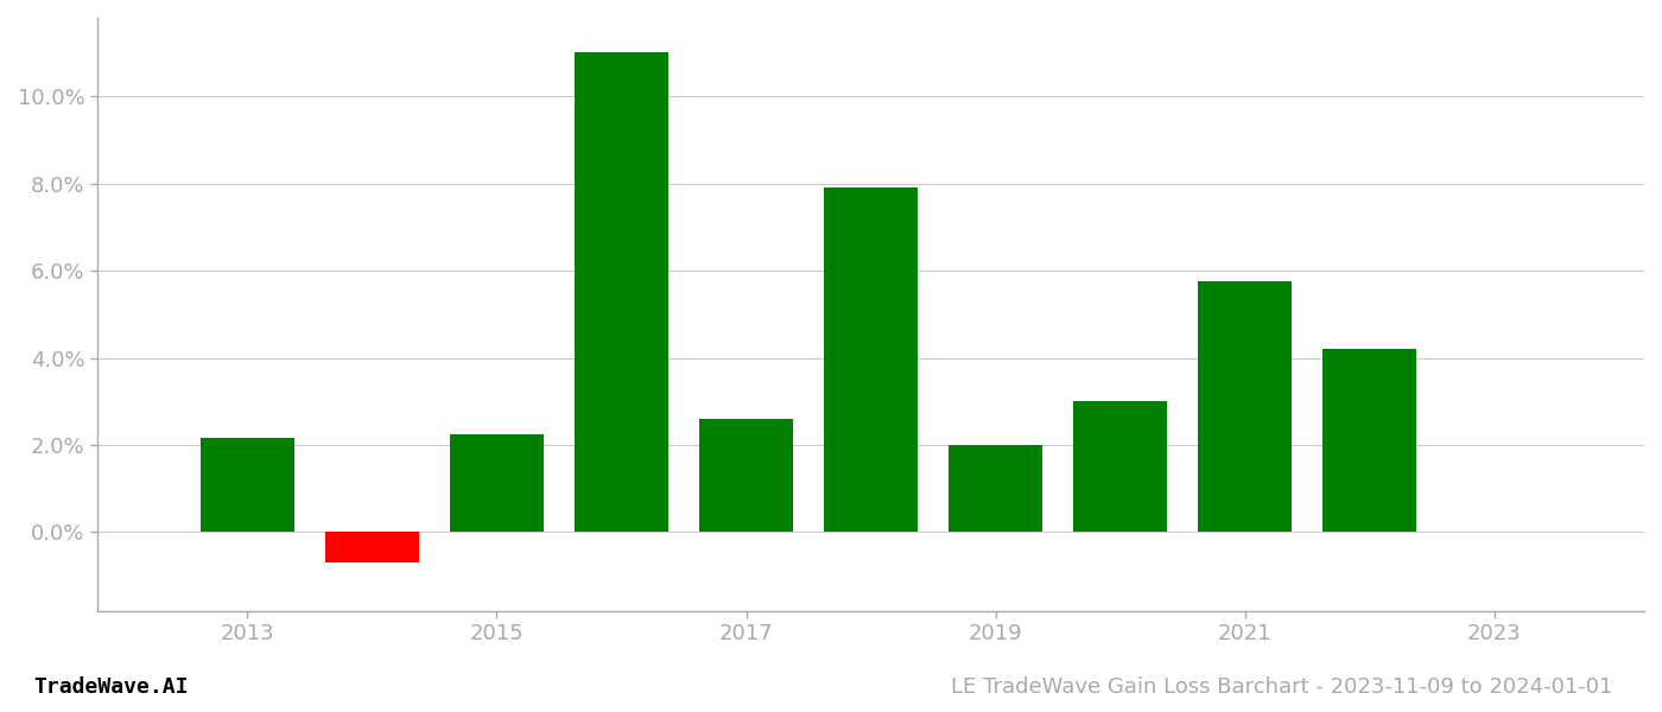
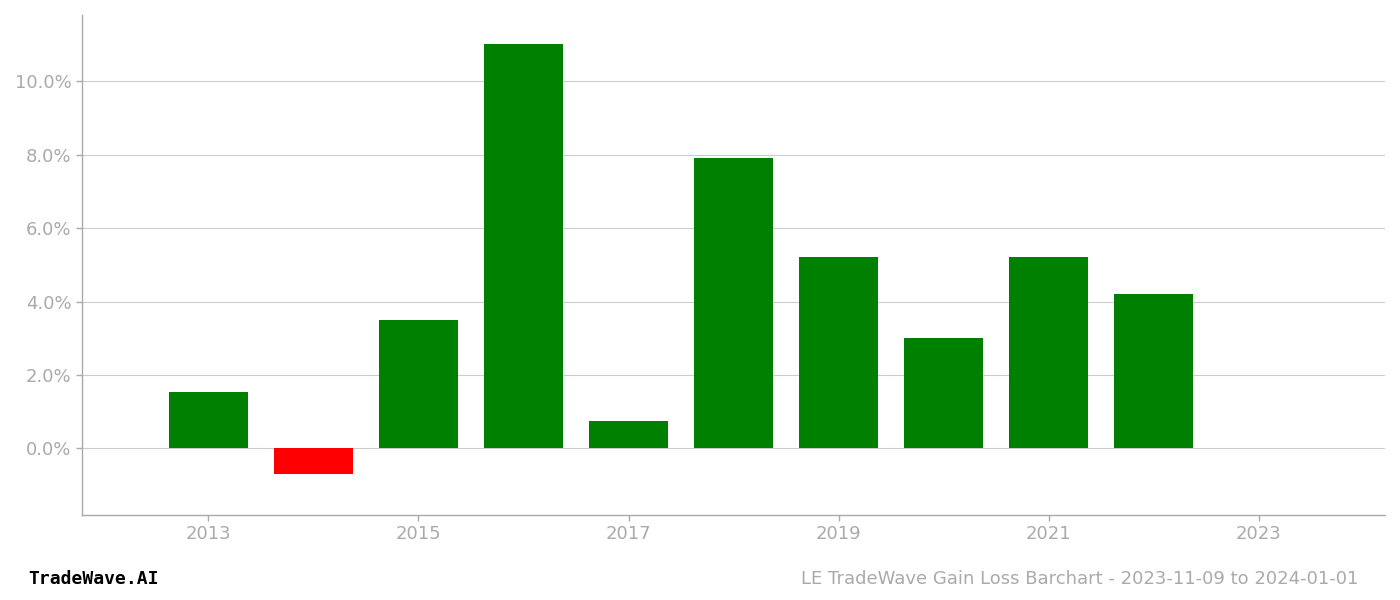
2013: 2.15% -> 1.55%
2015: 2.25% -> 3.50%
2017: 2.60% -> 0.75%
2019: 2.00% -> 5.20%
2021: 5.75% -> 5.20%
